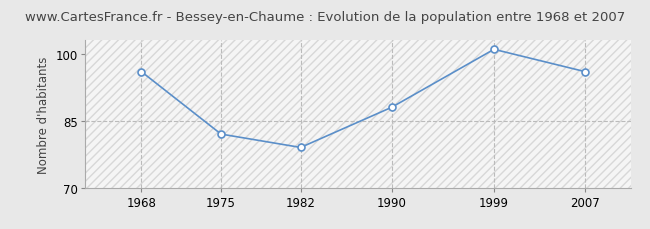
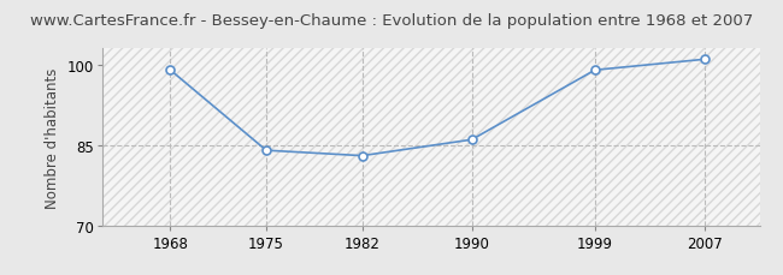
1968: 96 -> 99
1975: 82 -> 84
1982: 79 -> 83
1990: 88 -> 86
1999: 101 -> 99
2007: 96 -> 101
